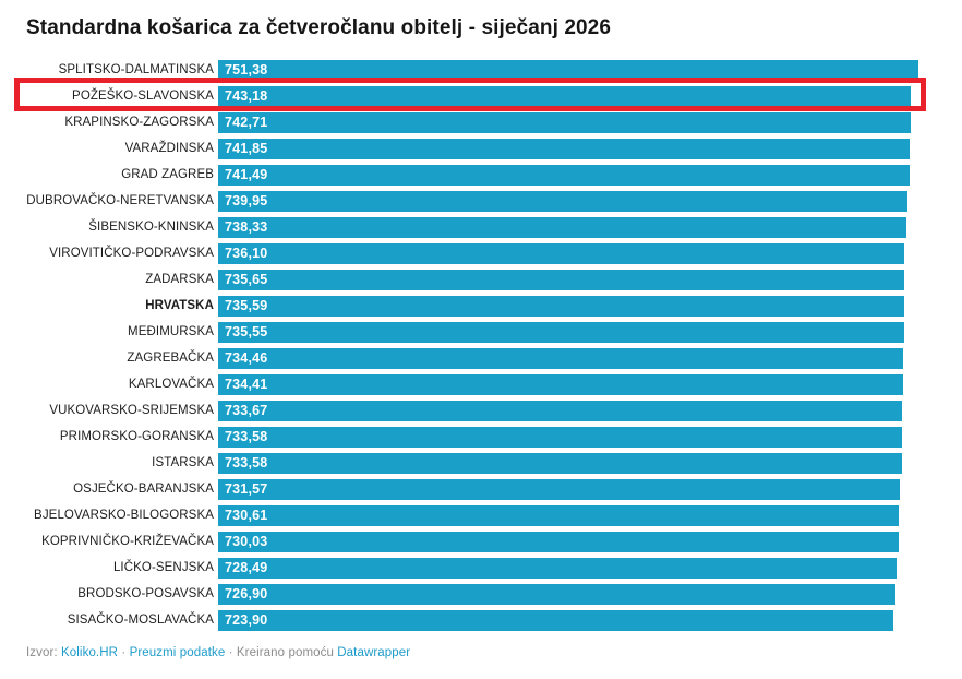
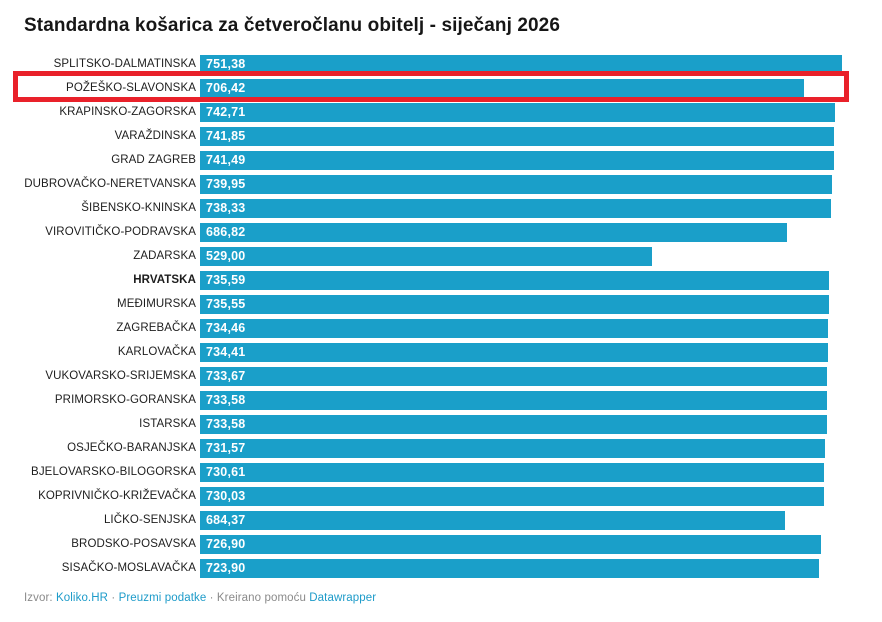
POŽEŠKO-SLAVONSKA: 743,18 -> 706,42
VIROVITIČKO-PODRAVSKA: 736,10 -> 686,82
ZADARSKA: 735,65 -> 529,00
LIČKO-SENJSKA: 728,49 -> 684,37
